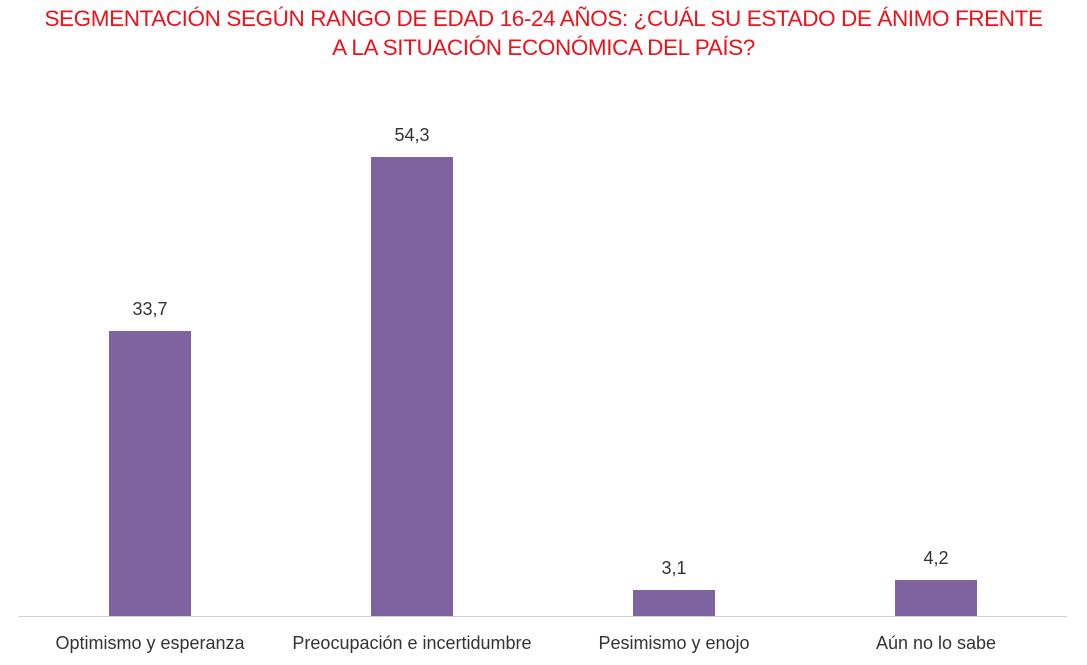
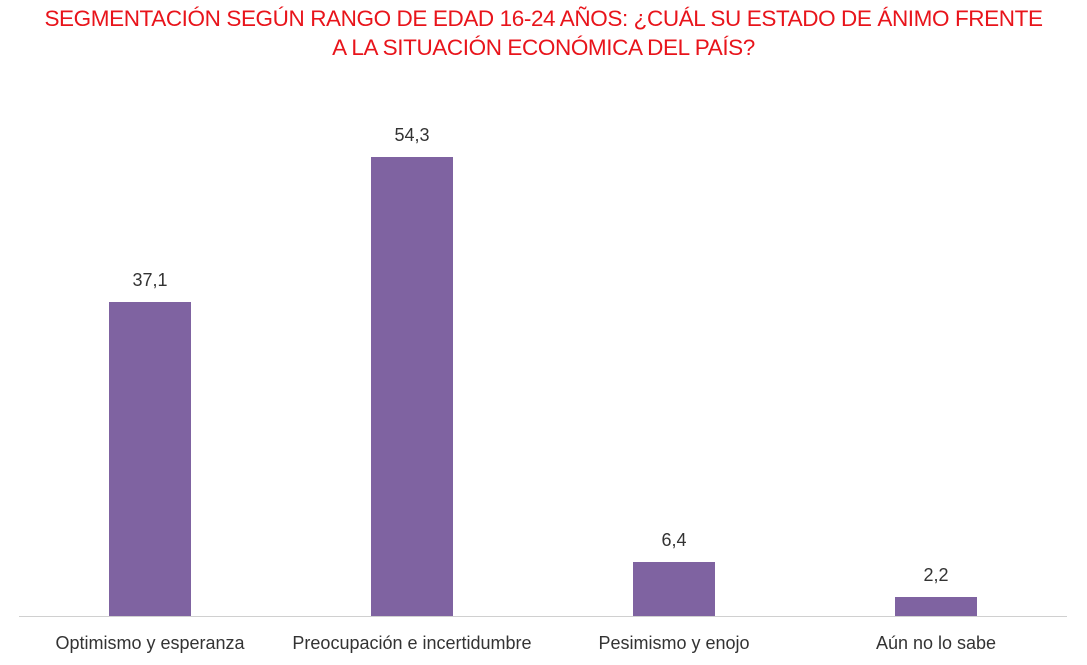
Optimismo y esperanza: 33,7 -> 37,1
Pesimismo y enojo: 3,1 -> 6,4
Aún no lo sabe: 4,2 -> 2,2
